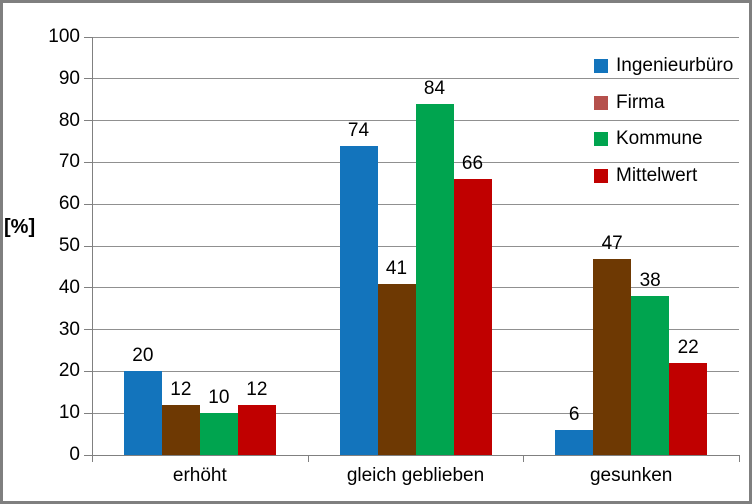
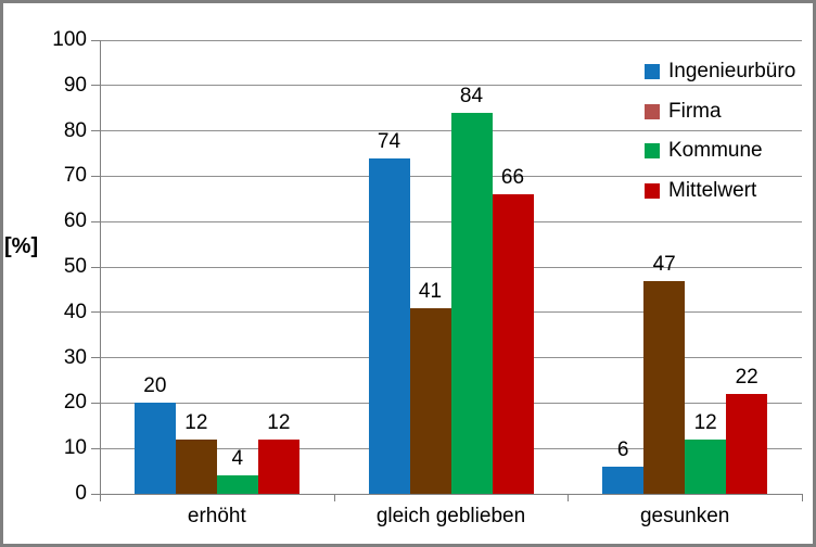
Kommune/erhöht: 10 -> 4
Kommune/gesunken: 38 -> 12
